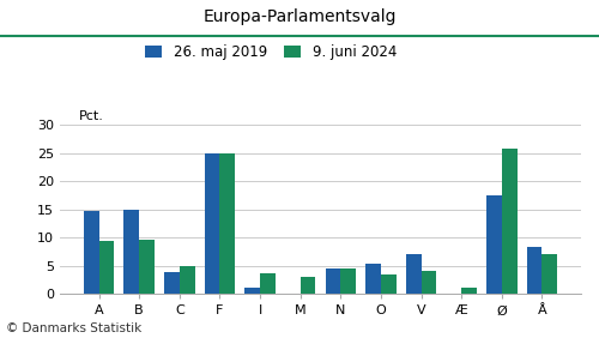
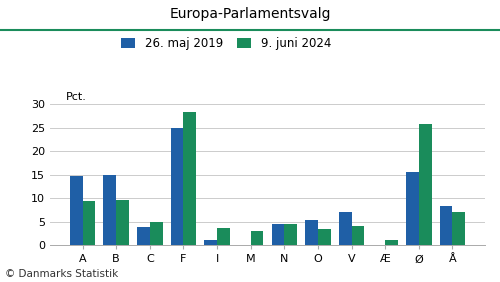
9. juni 2024/F: 25.0 -> 28.4
26. maj 2019/Ø: 17.5 -> 15.6
